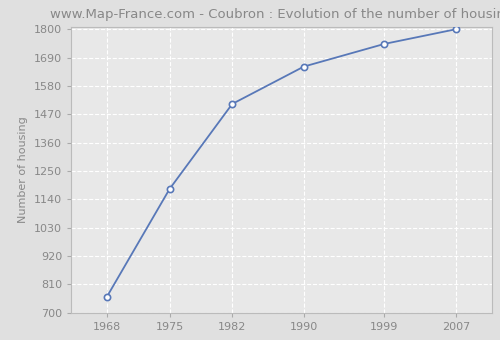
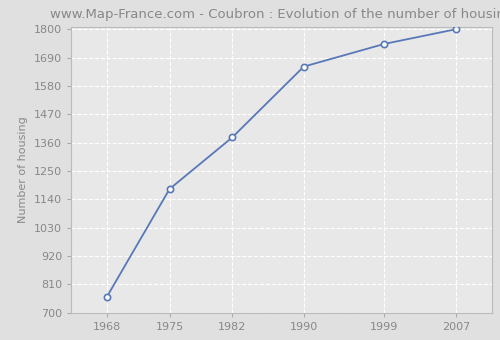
1982: 1510 -> 1380
